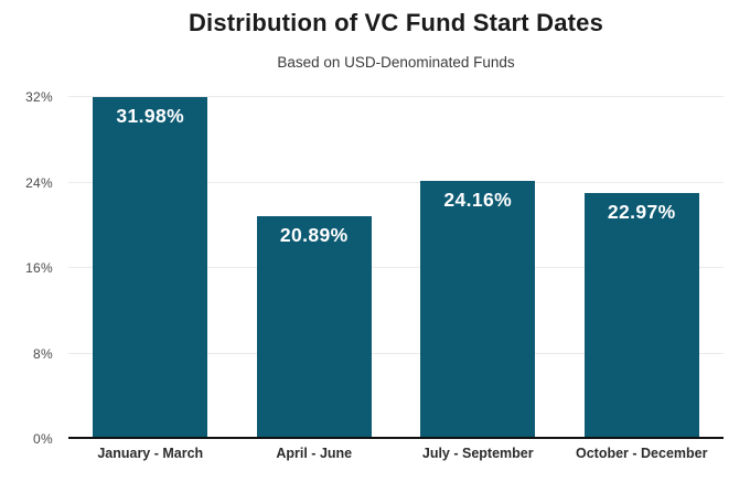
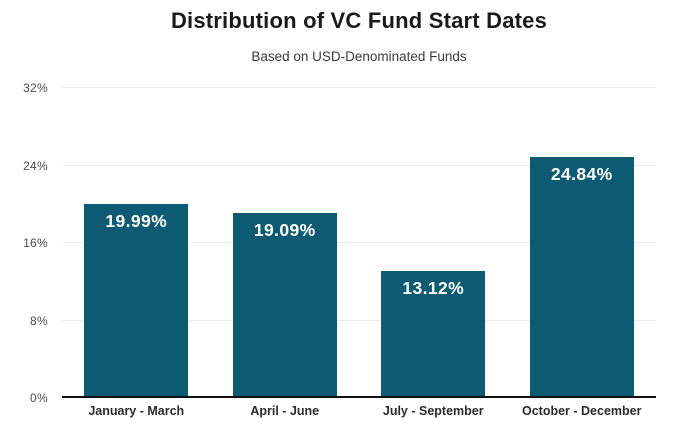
January - March: 31.98% -> 19.99%
April - June: 20.89% -> 19.09%
July - September: 24.16% -> 13.12%
October - December: 22.97% -> 24.84%
